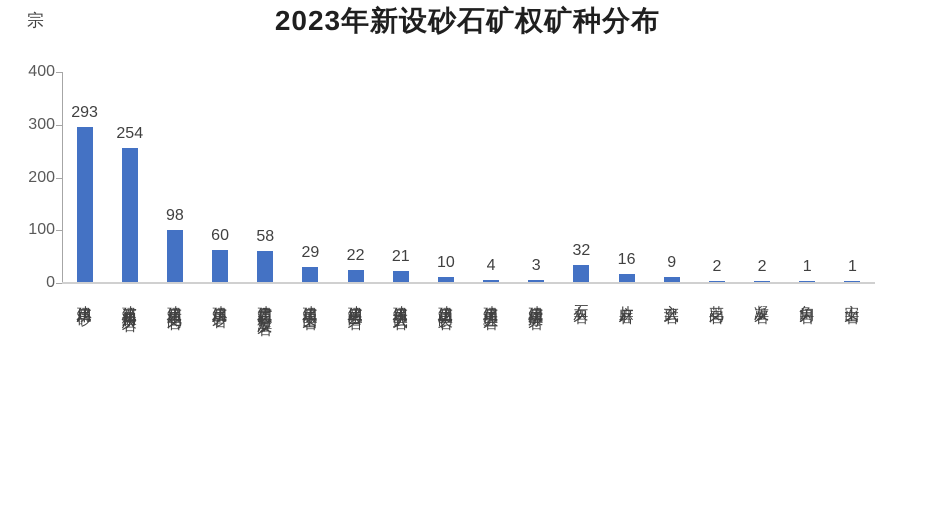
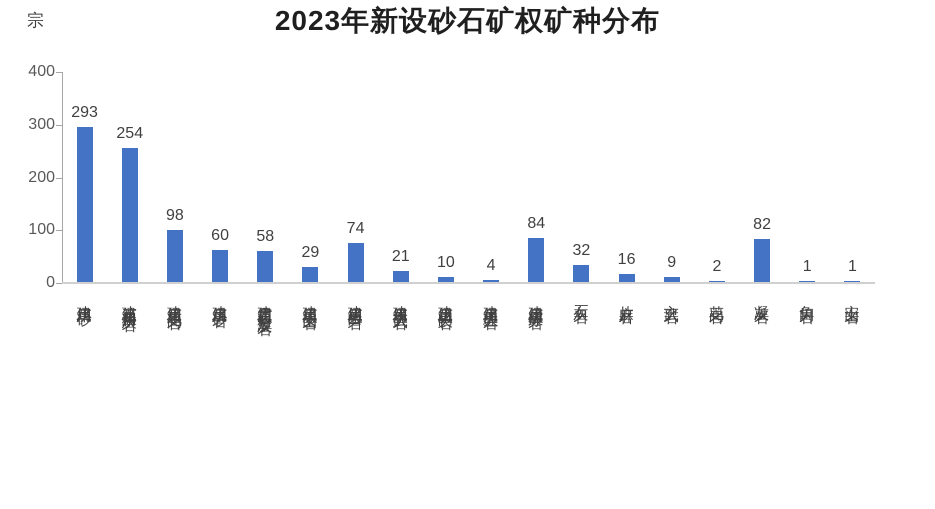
建筑用白云岩: 22 -> 74
建筑用辉绿岩: 3 -> 84
凝灰岩: 2 -> 82
